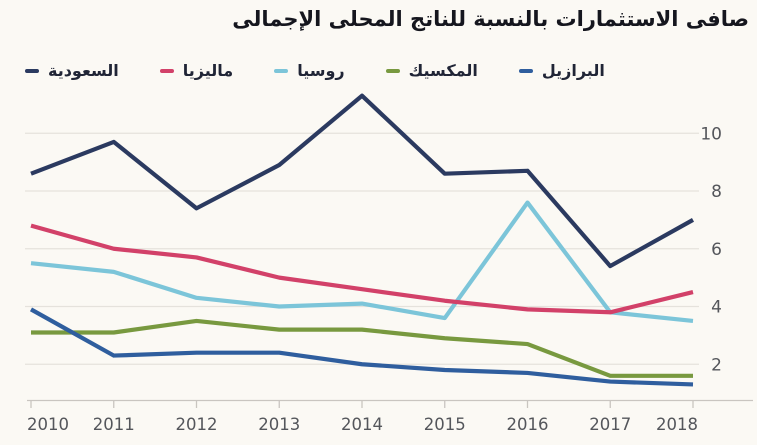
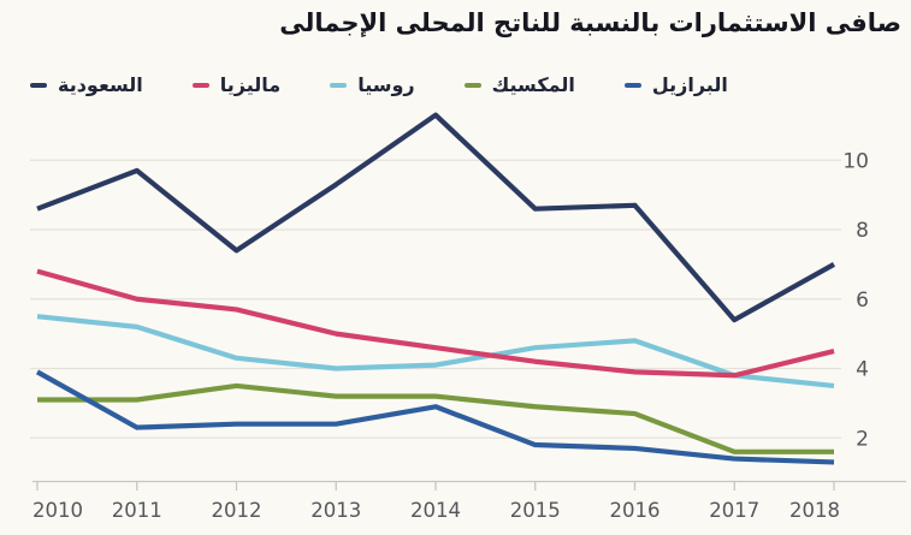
السعودية/2013: 8.9 -> 9.3
البرازيل/2014: 2.0 -> 2.9
روسيا/2015: 3.6 -> 4.6
روسيا/2016: 7.6 -> 4.8
